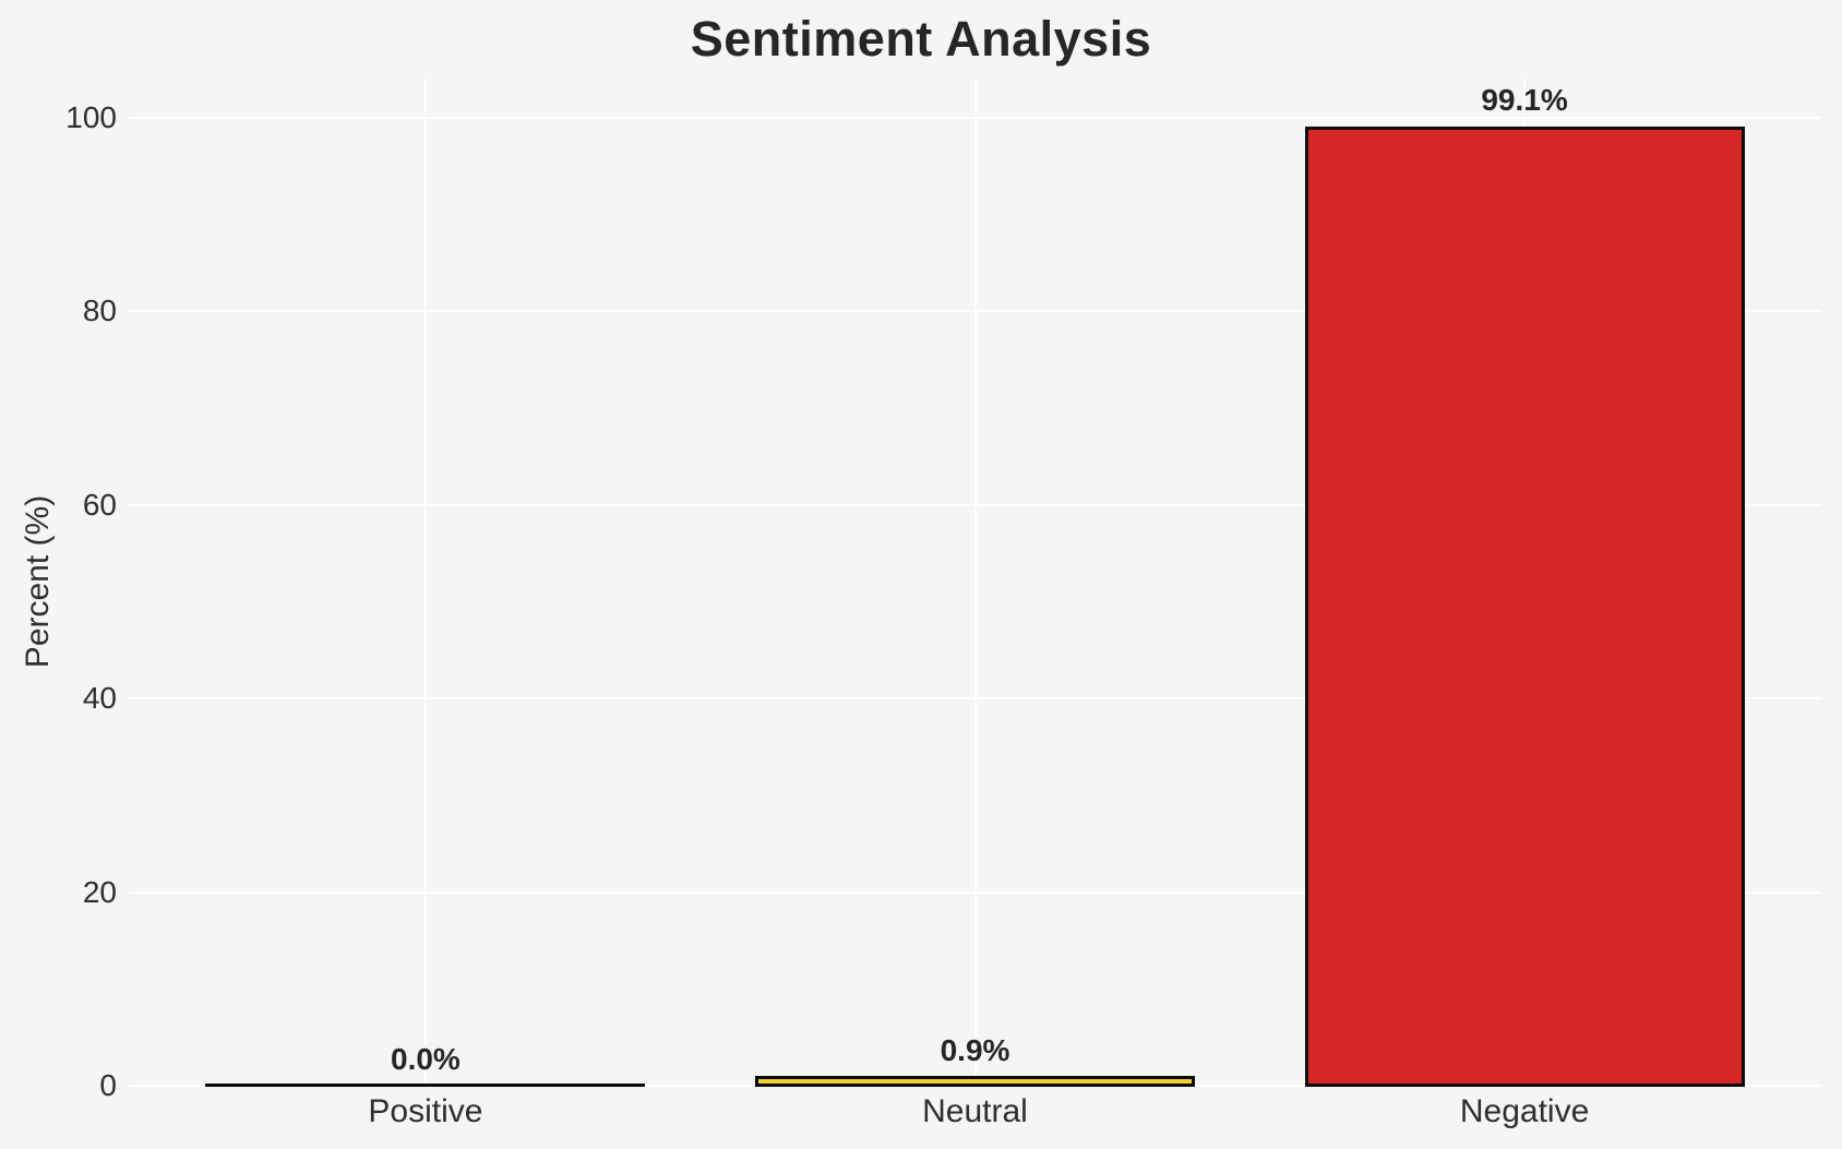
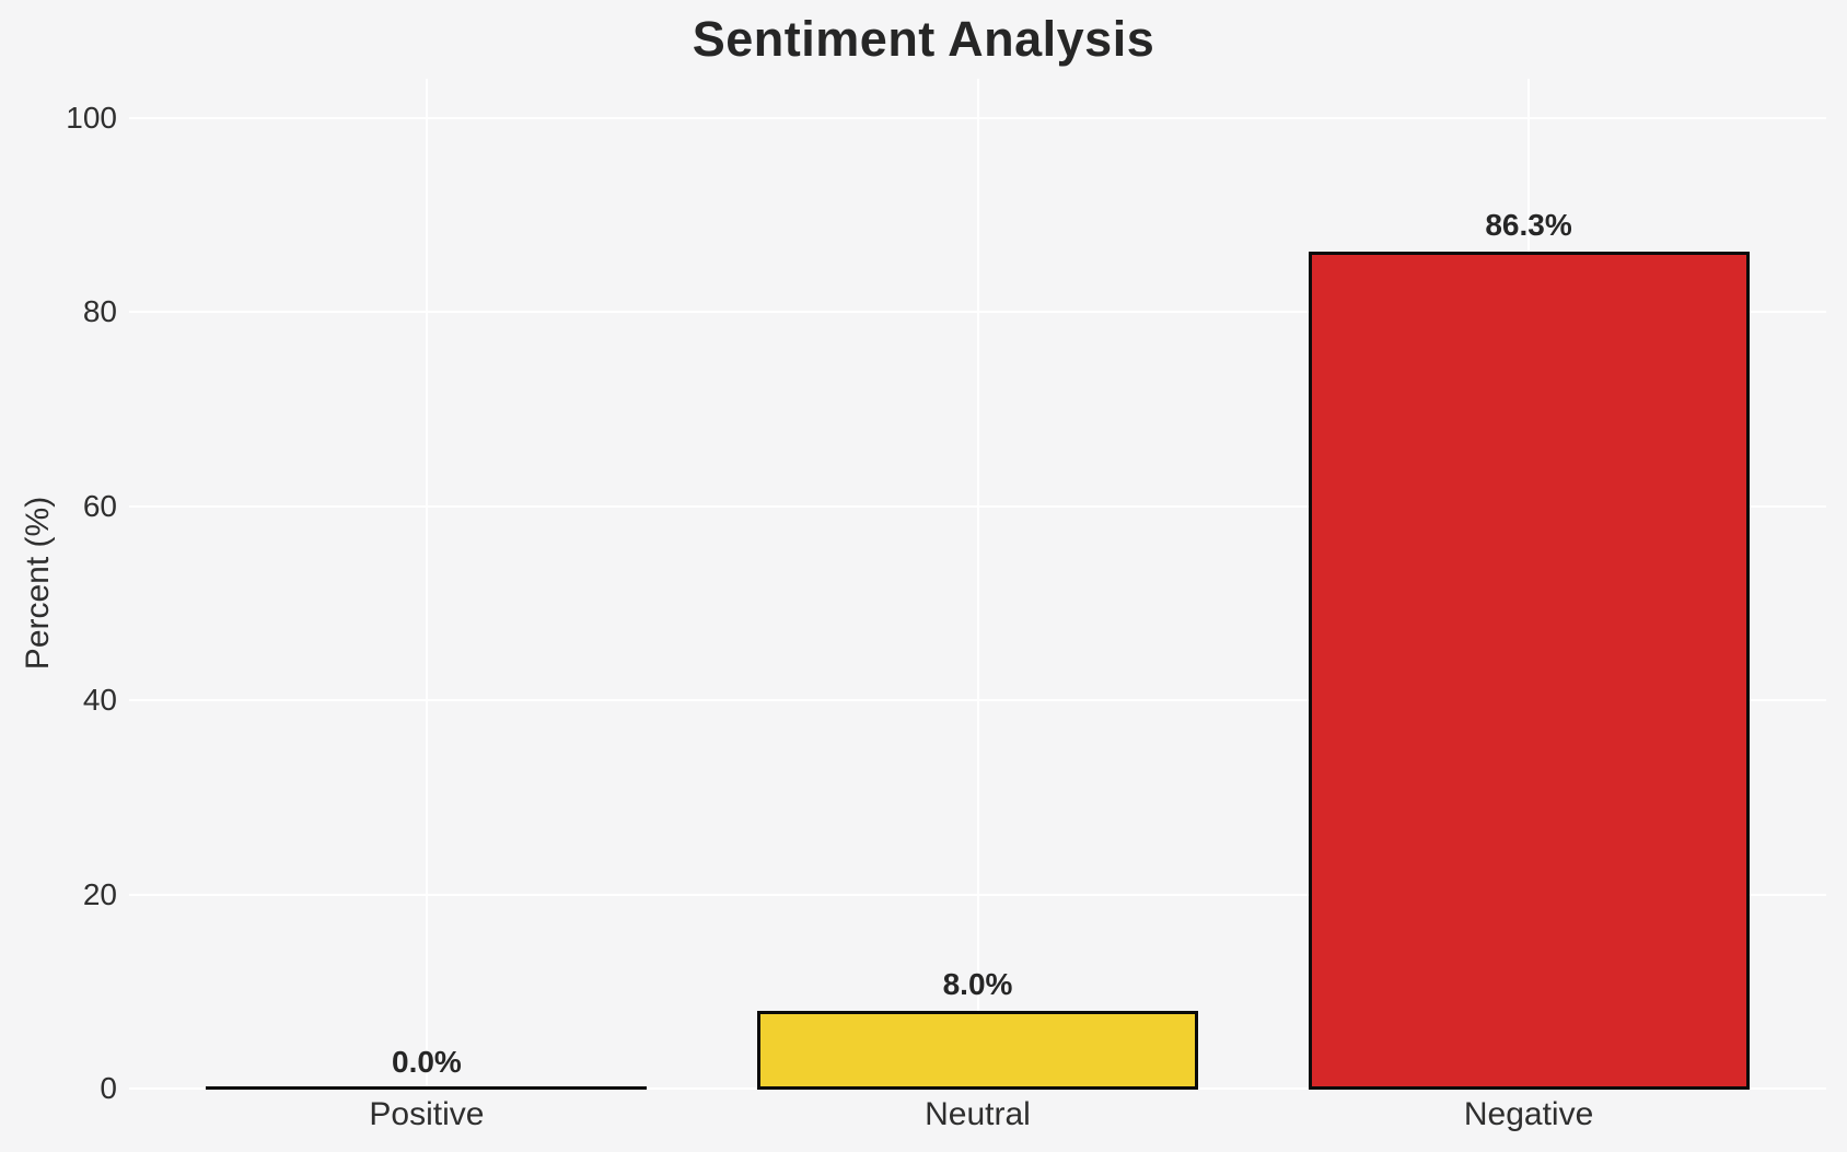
Neutral: 0.9% -> 8.0%
Negative: 99.1% -> 86.3%
